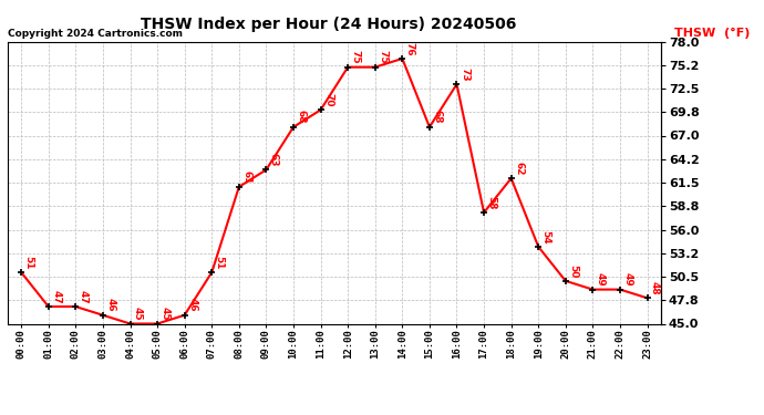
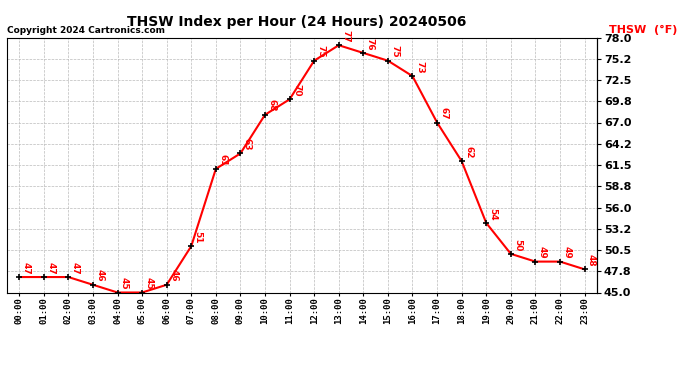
00:00: 51 -> 47
13:00: 75 -> 77
15:00: 68 -> 75
17:00: 58 -> 67
